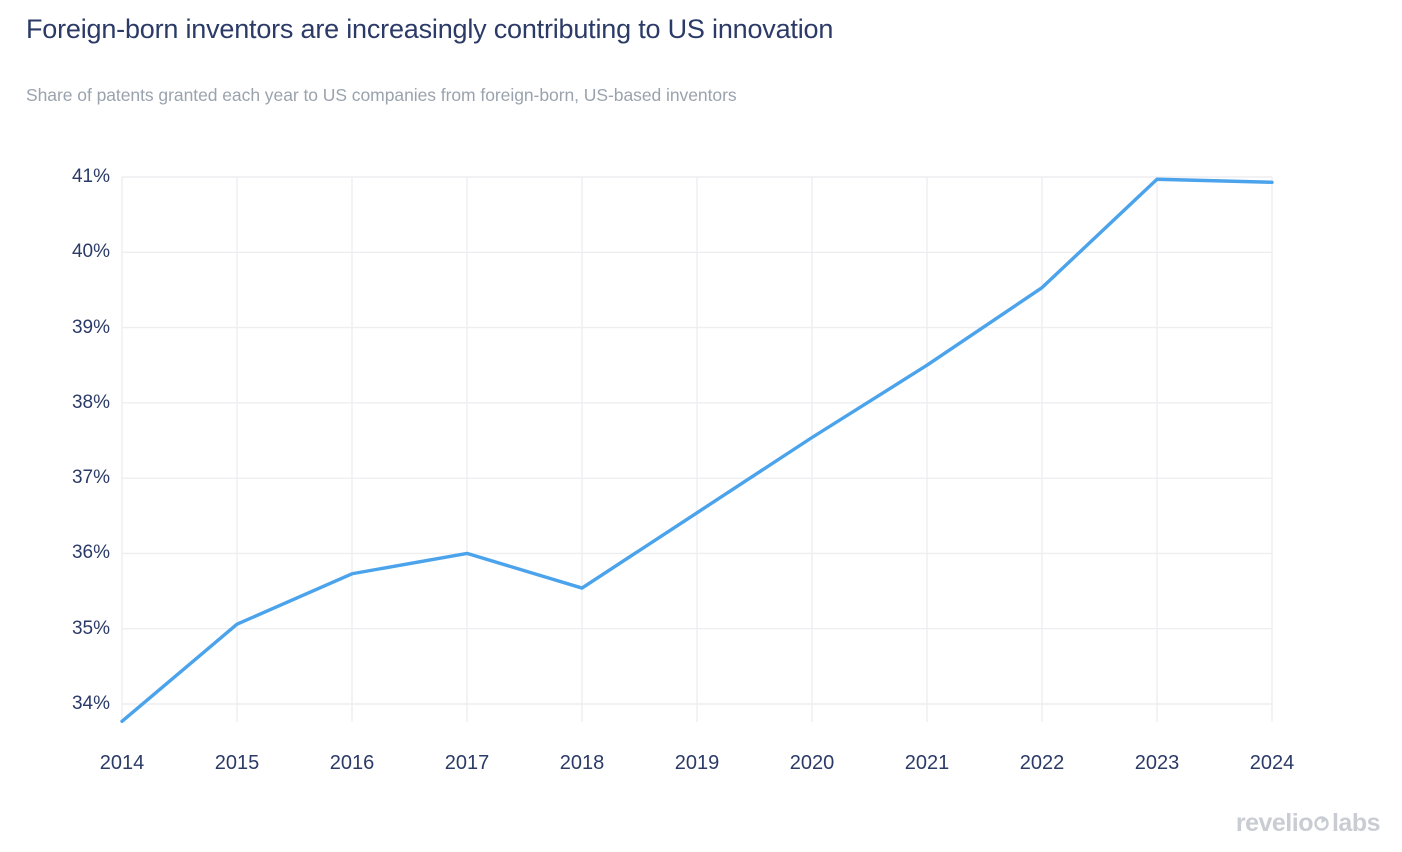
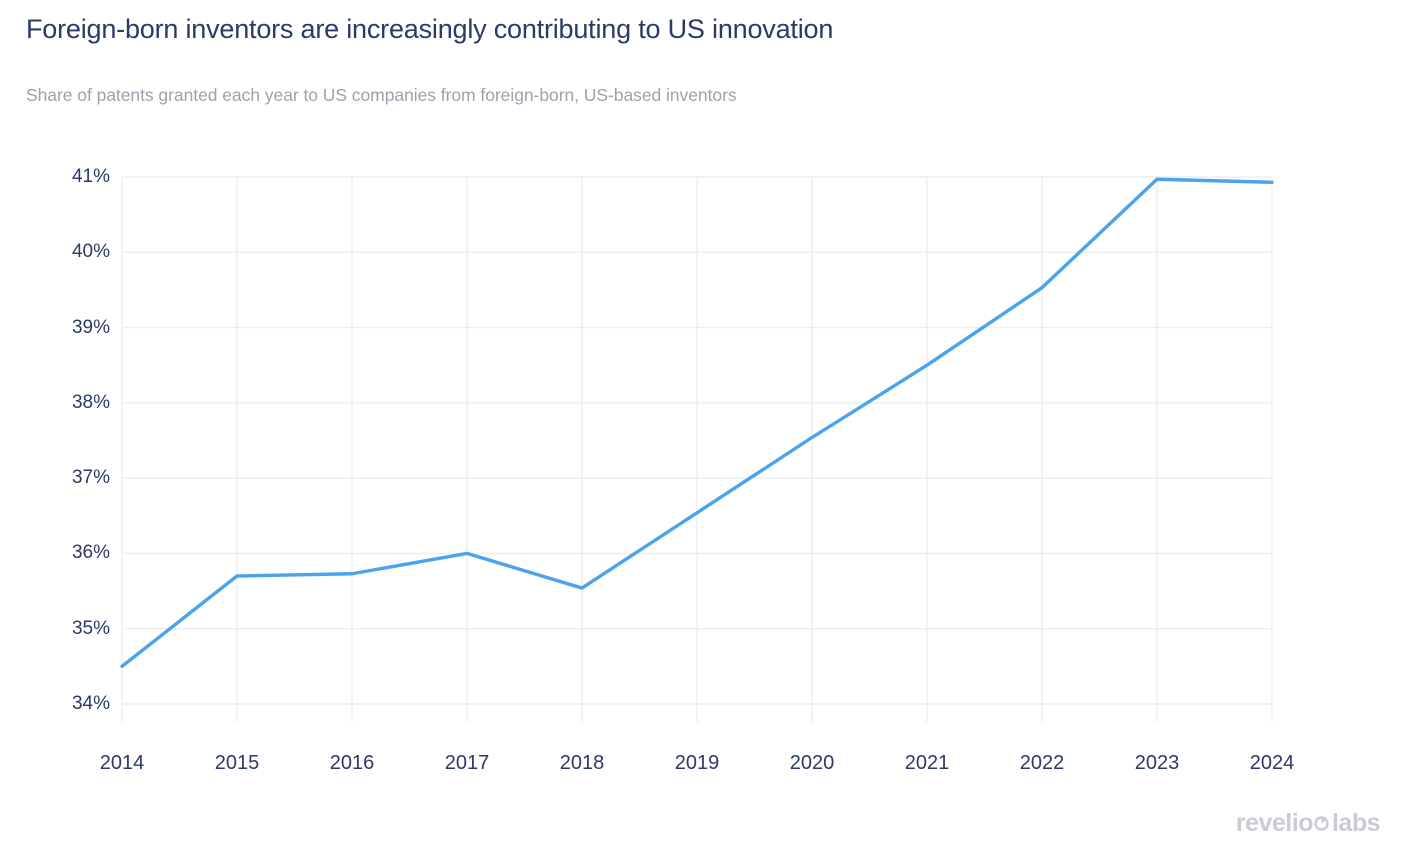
2014: 33.8% -> 34.5%
2015: 35.1% -> 35.7%
